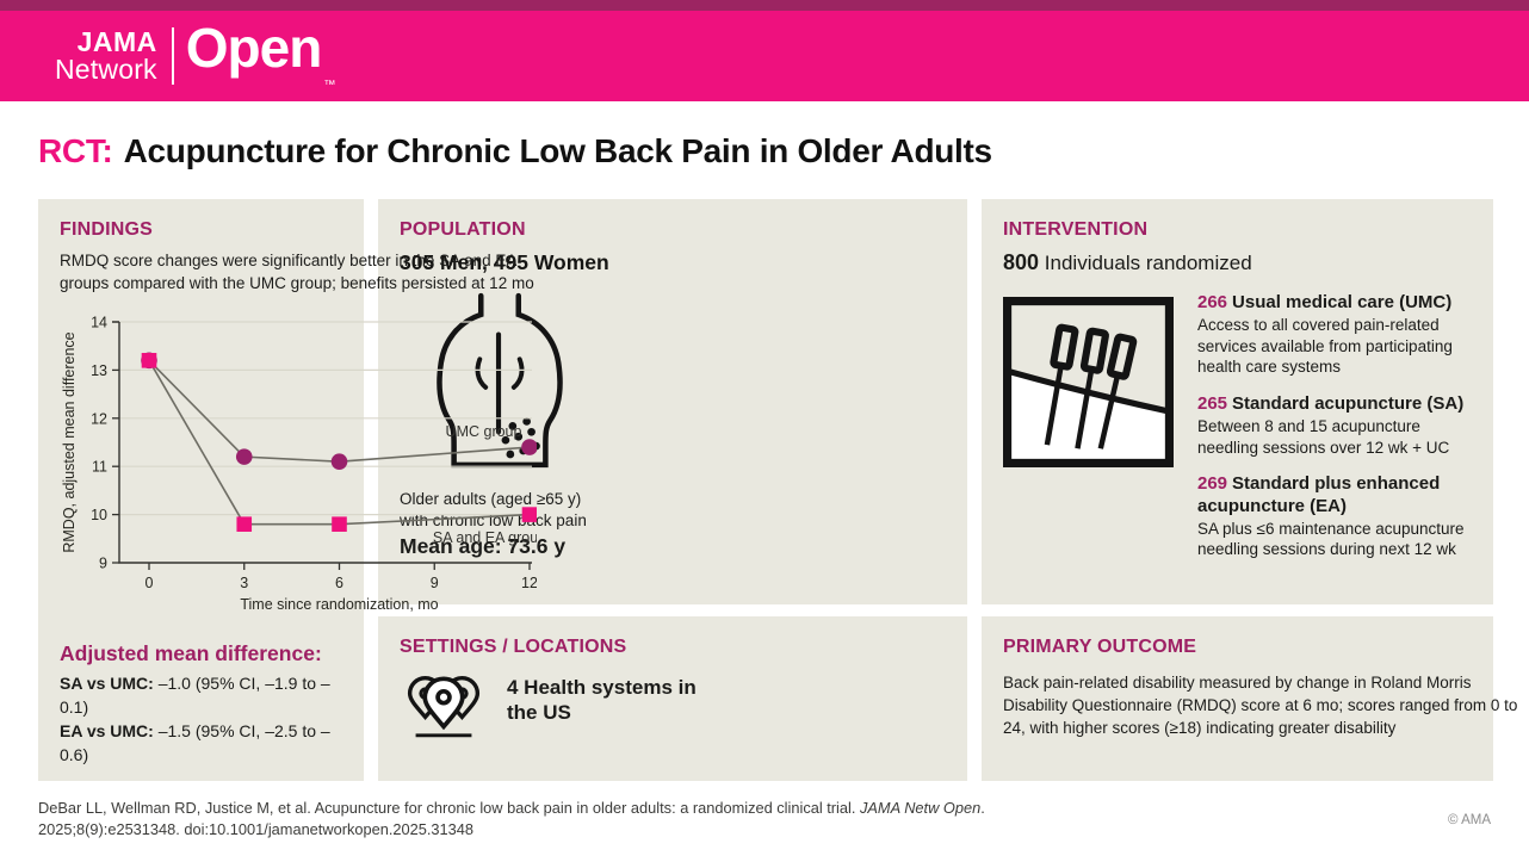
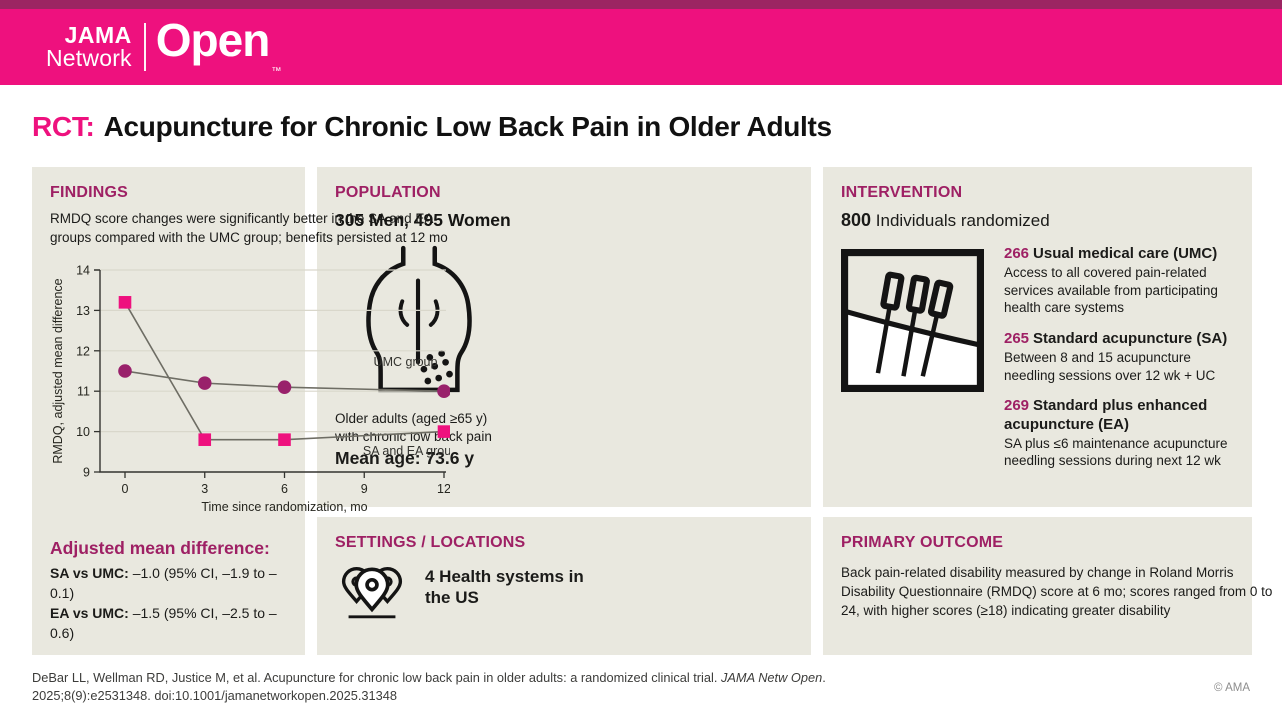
UMC group/0: 13.2 -> 11.5
UMC group/12: 11.4 -> 11.0
